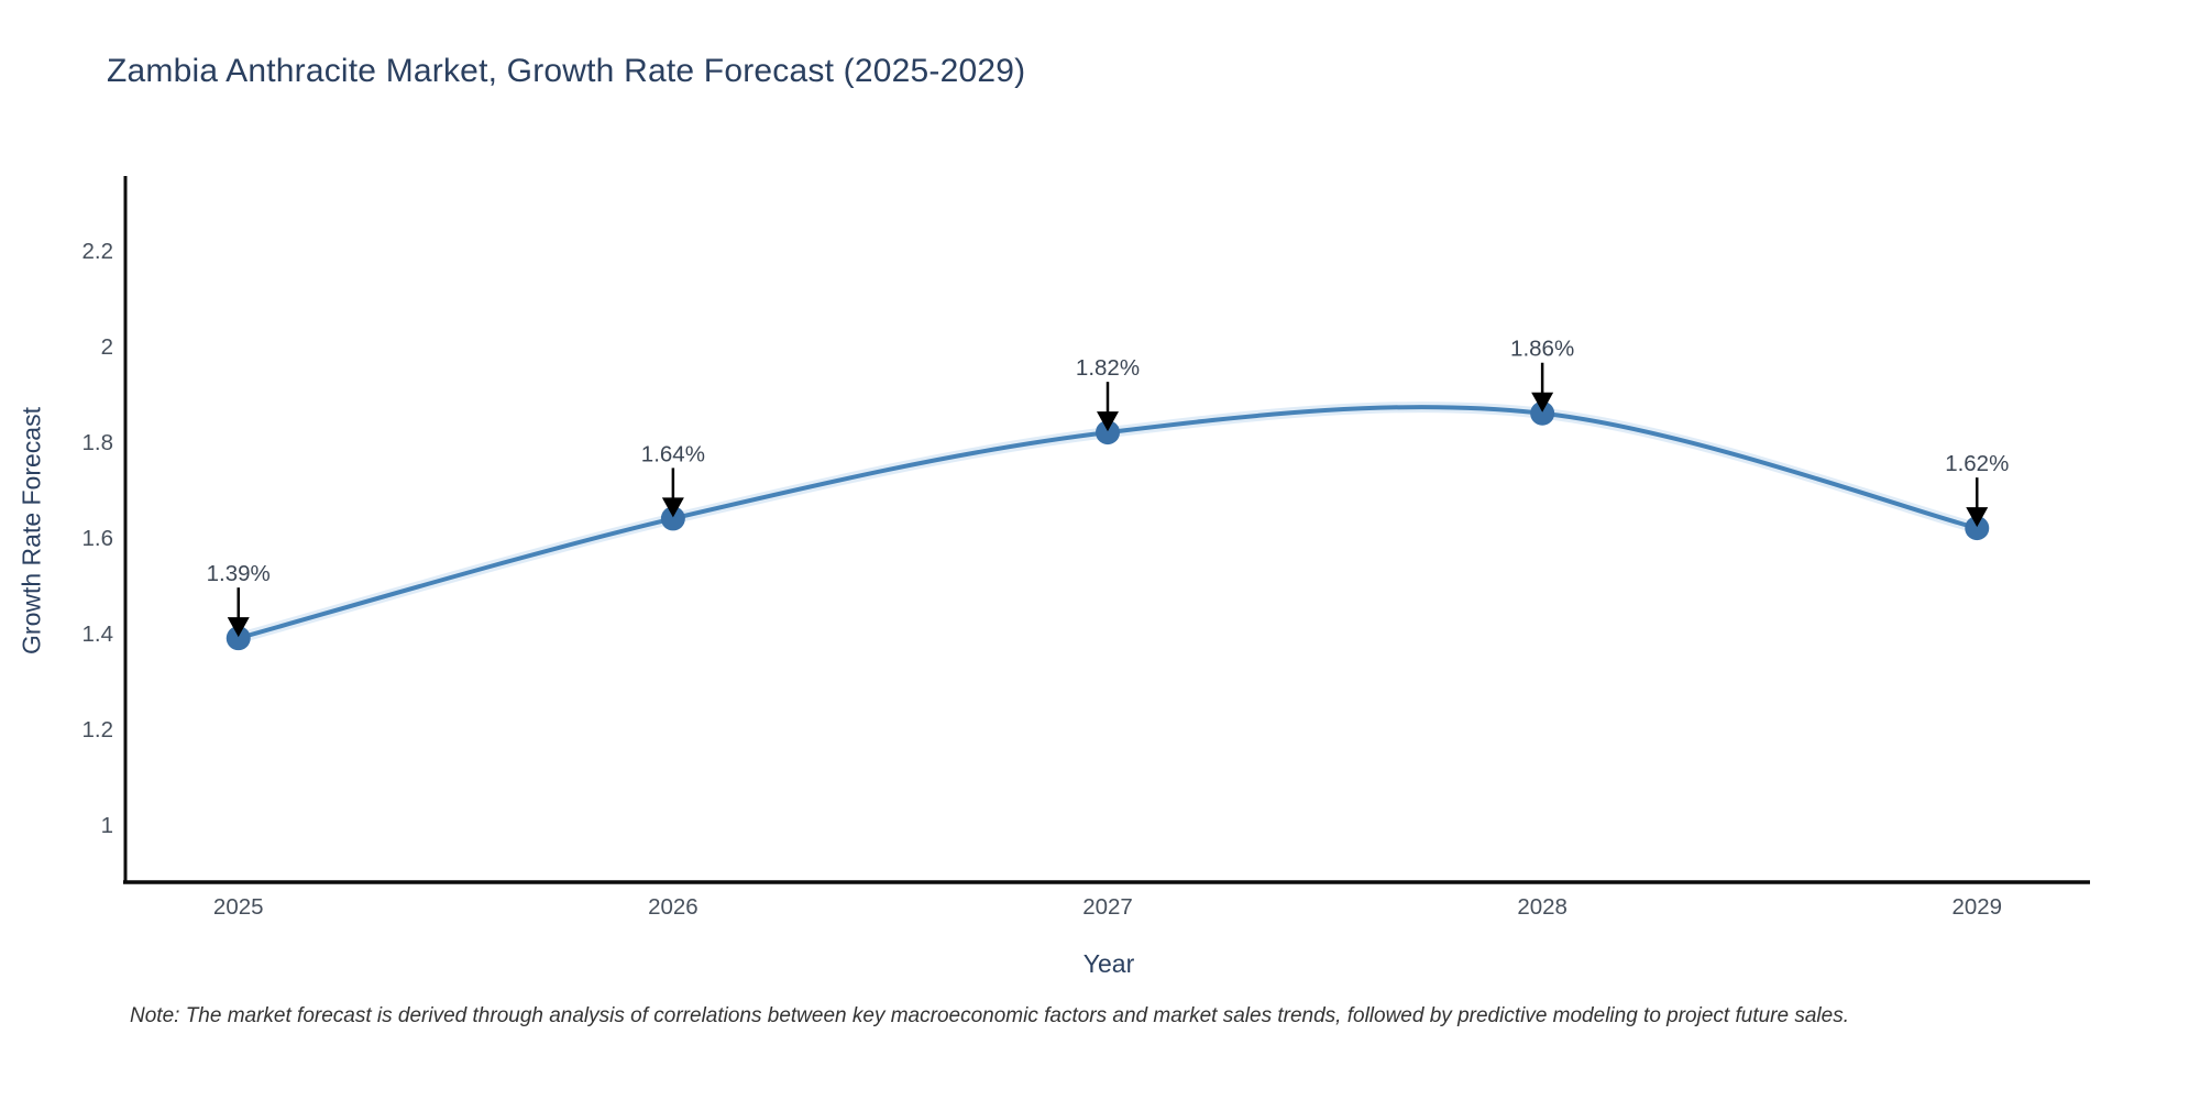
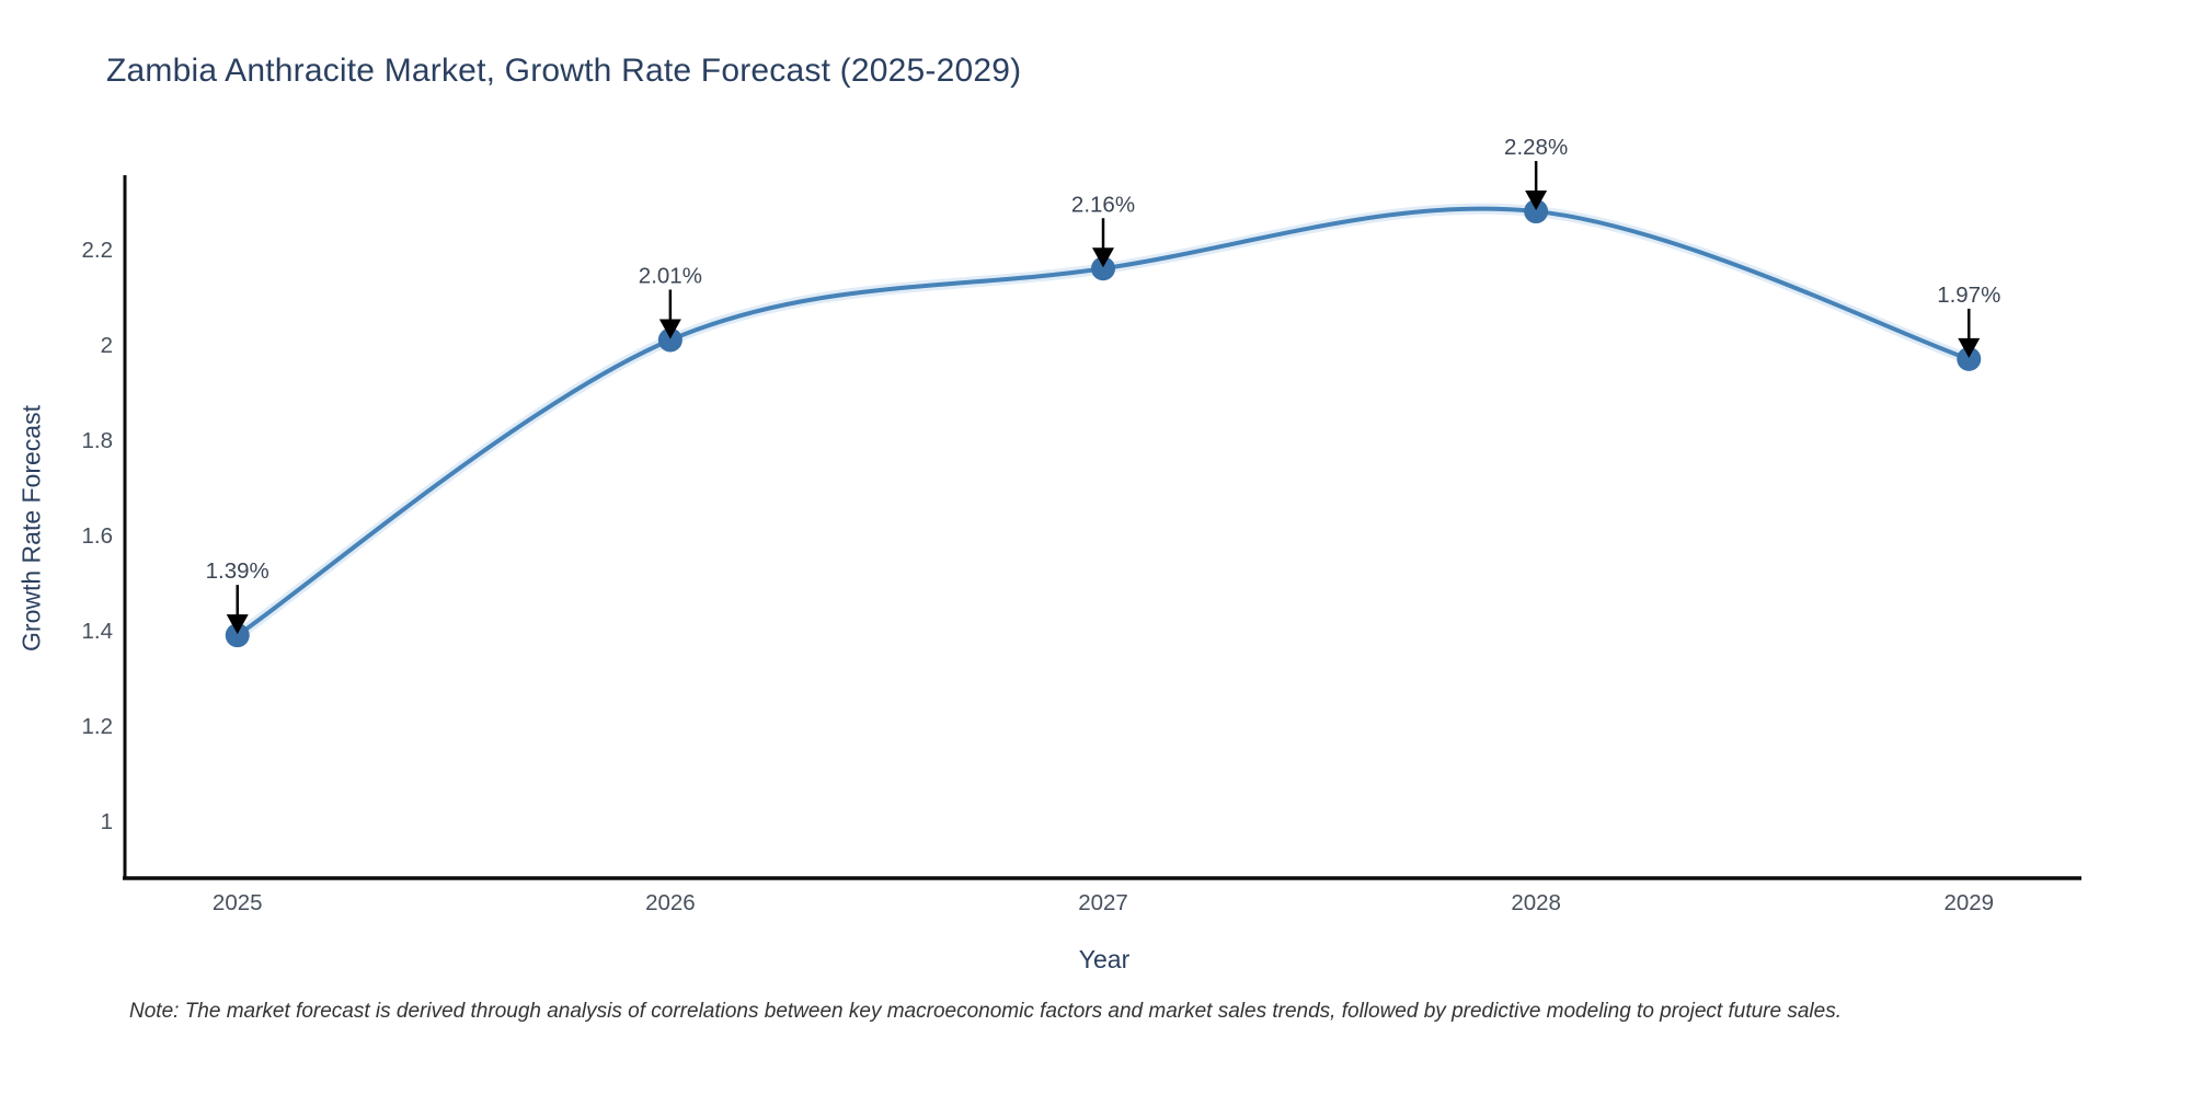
2026: 1.64% -> 2.01%
2027: 1.82% -> 2.16%
2028: 1.86% -> 2.28%
2029: 1.62% -> 1.97%
